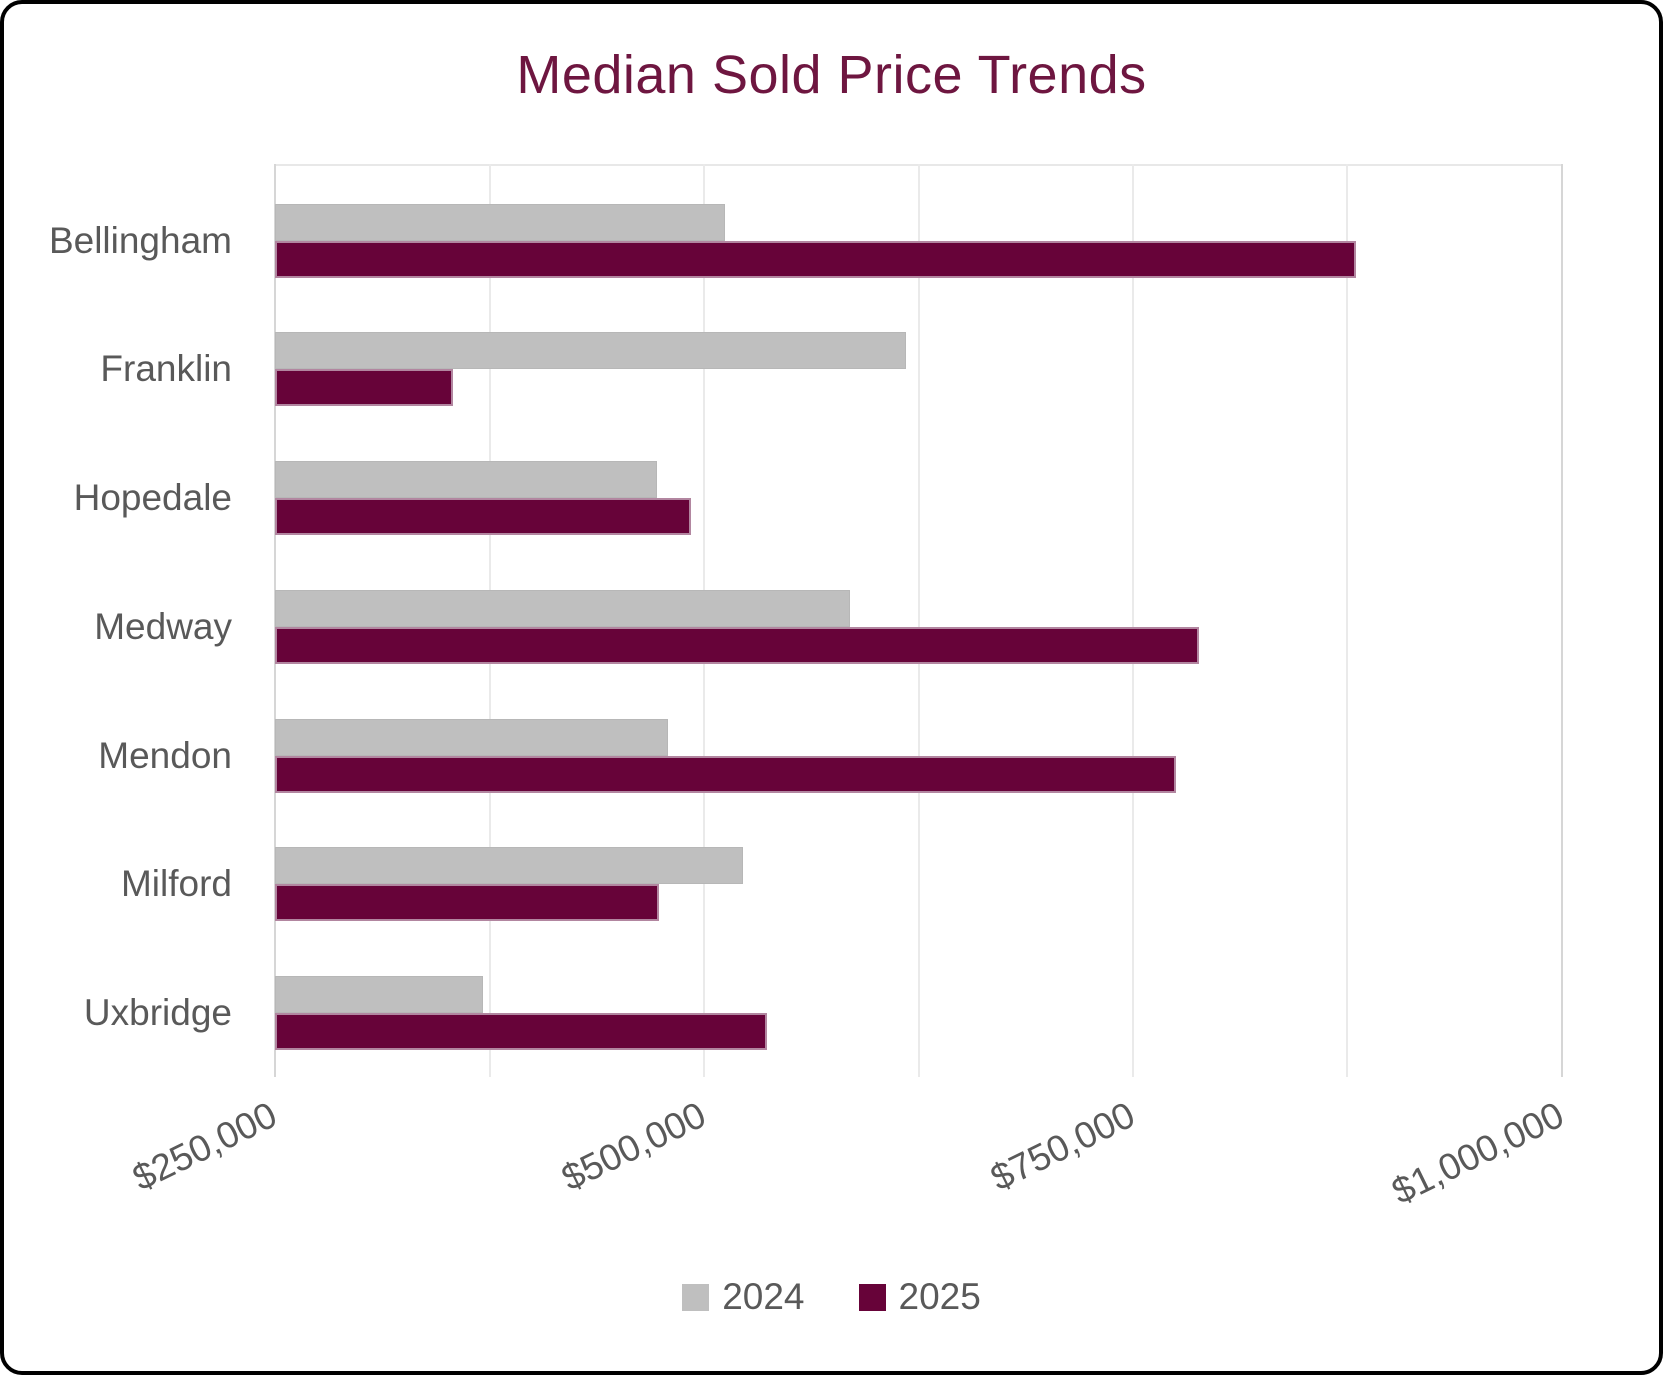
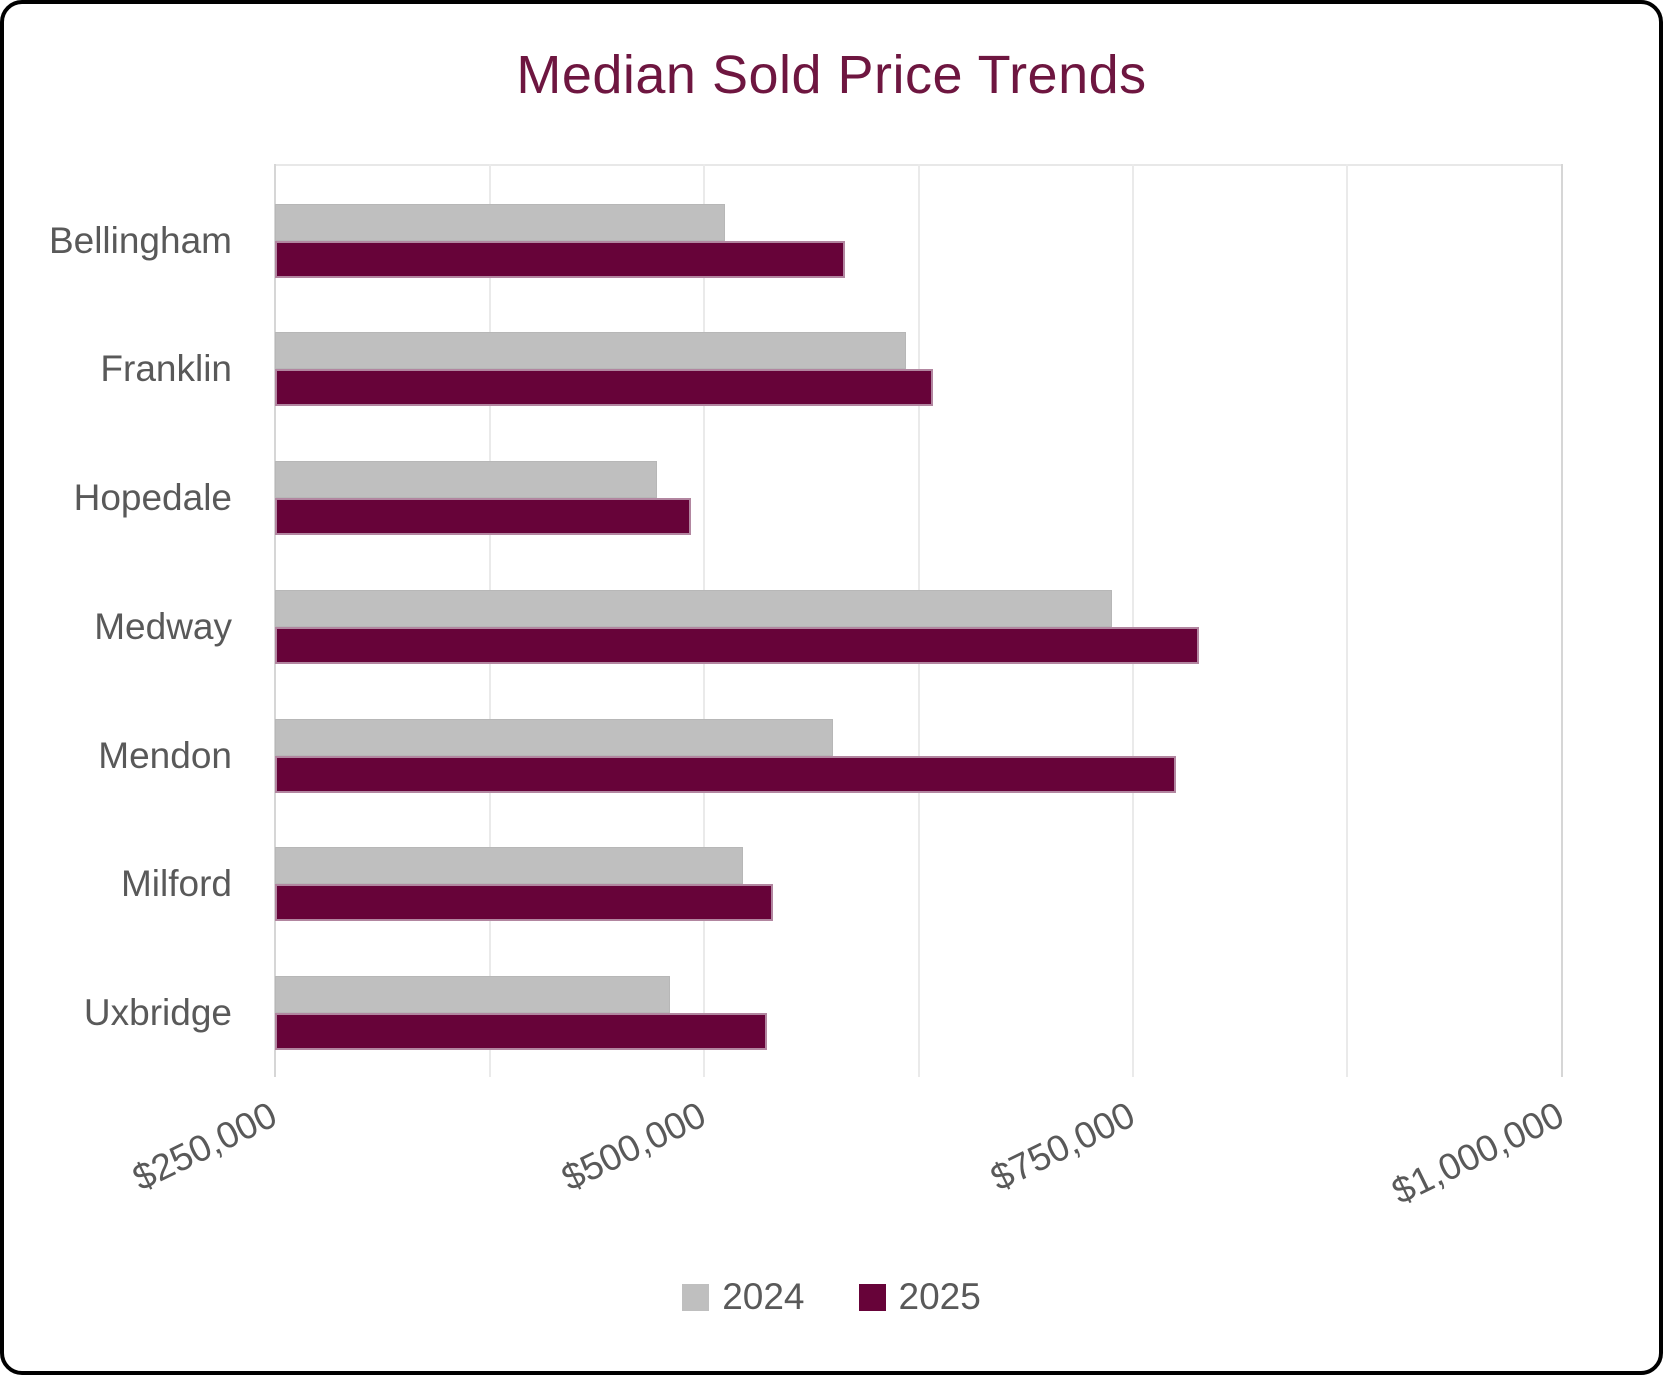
2025/Bellingham: $880000 -> $582000
2025/Franklin: $354000 -> $634000
2024/Medway: $585000 -> $738000
2024/Mendon: $479000 -> $575000
2025/Milford: $474000 -> $540000
2024/Uxbridge: $371000 -> $480000
